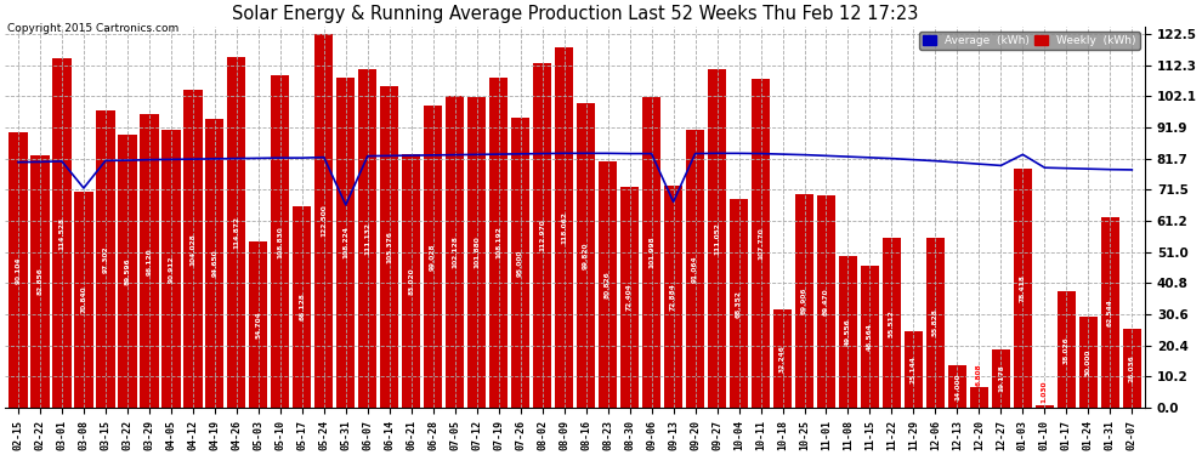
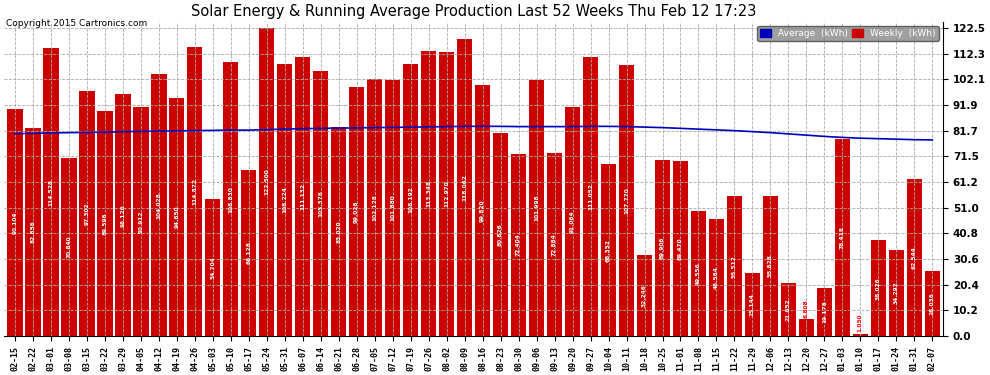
Average (kWh)/03-08: 72.0 -> 80.9
Average (kWh)/05-31: 66.5 -> 82.3
Weekly (kWh)/07-26: 95.0 -> 113.3
Average (kWh)/09-13: 67.5 -> 83.3
Weekly (kWh)/12-13: 14.0 -> 21.1
Average (kWh)/01-03: 83.0 -> 79.0
Weekly (kWh)/01-24: 30.0 -> 34.3
